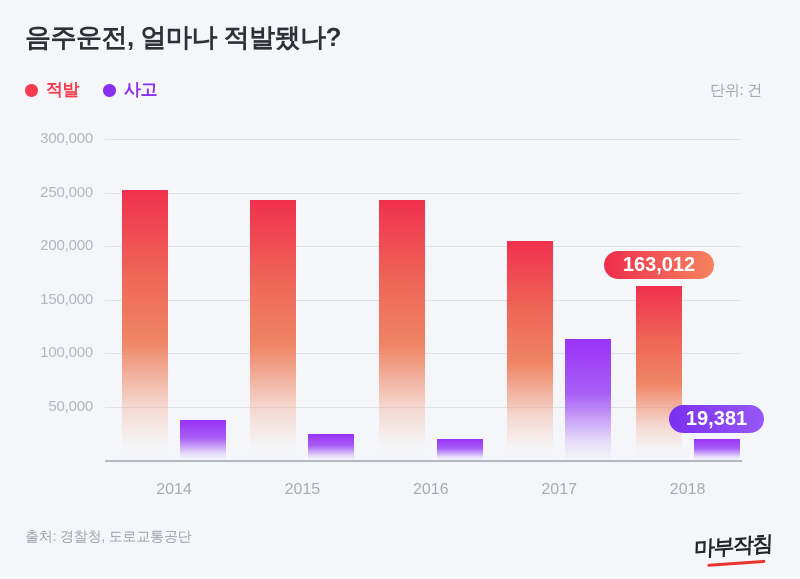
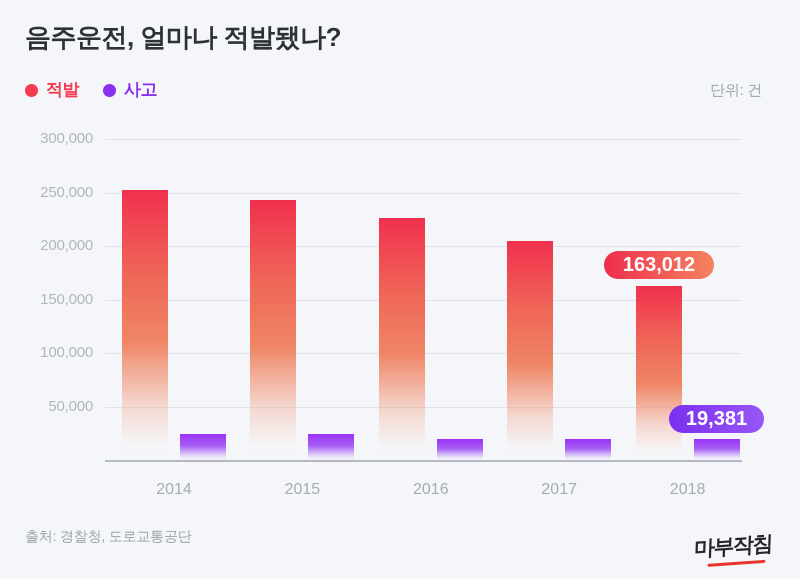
사고/2014: 37000 -> 24000
적발/2016: 243000 -> 226000
사고/2017: 113000 -> 20000
